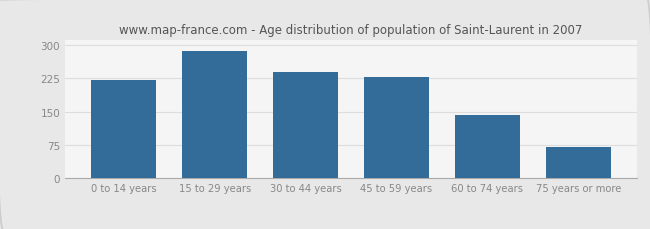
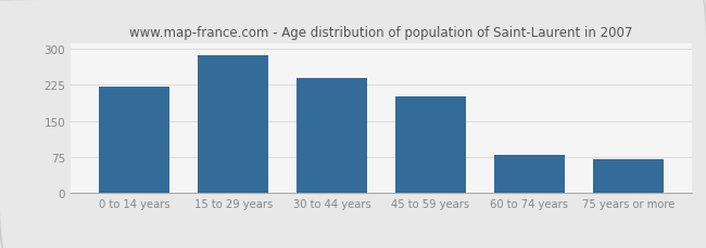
45 to 59 years: 228 -> 200
60 to 74 years: 143 -> 80
